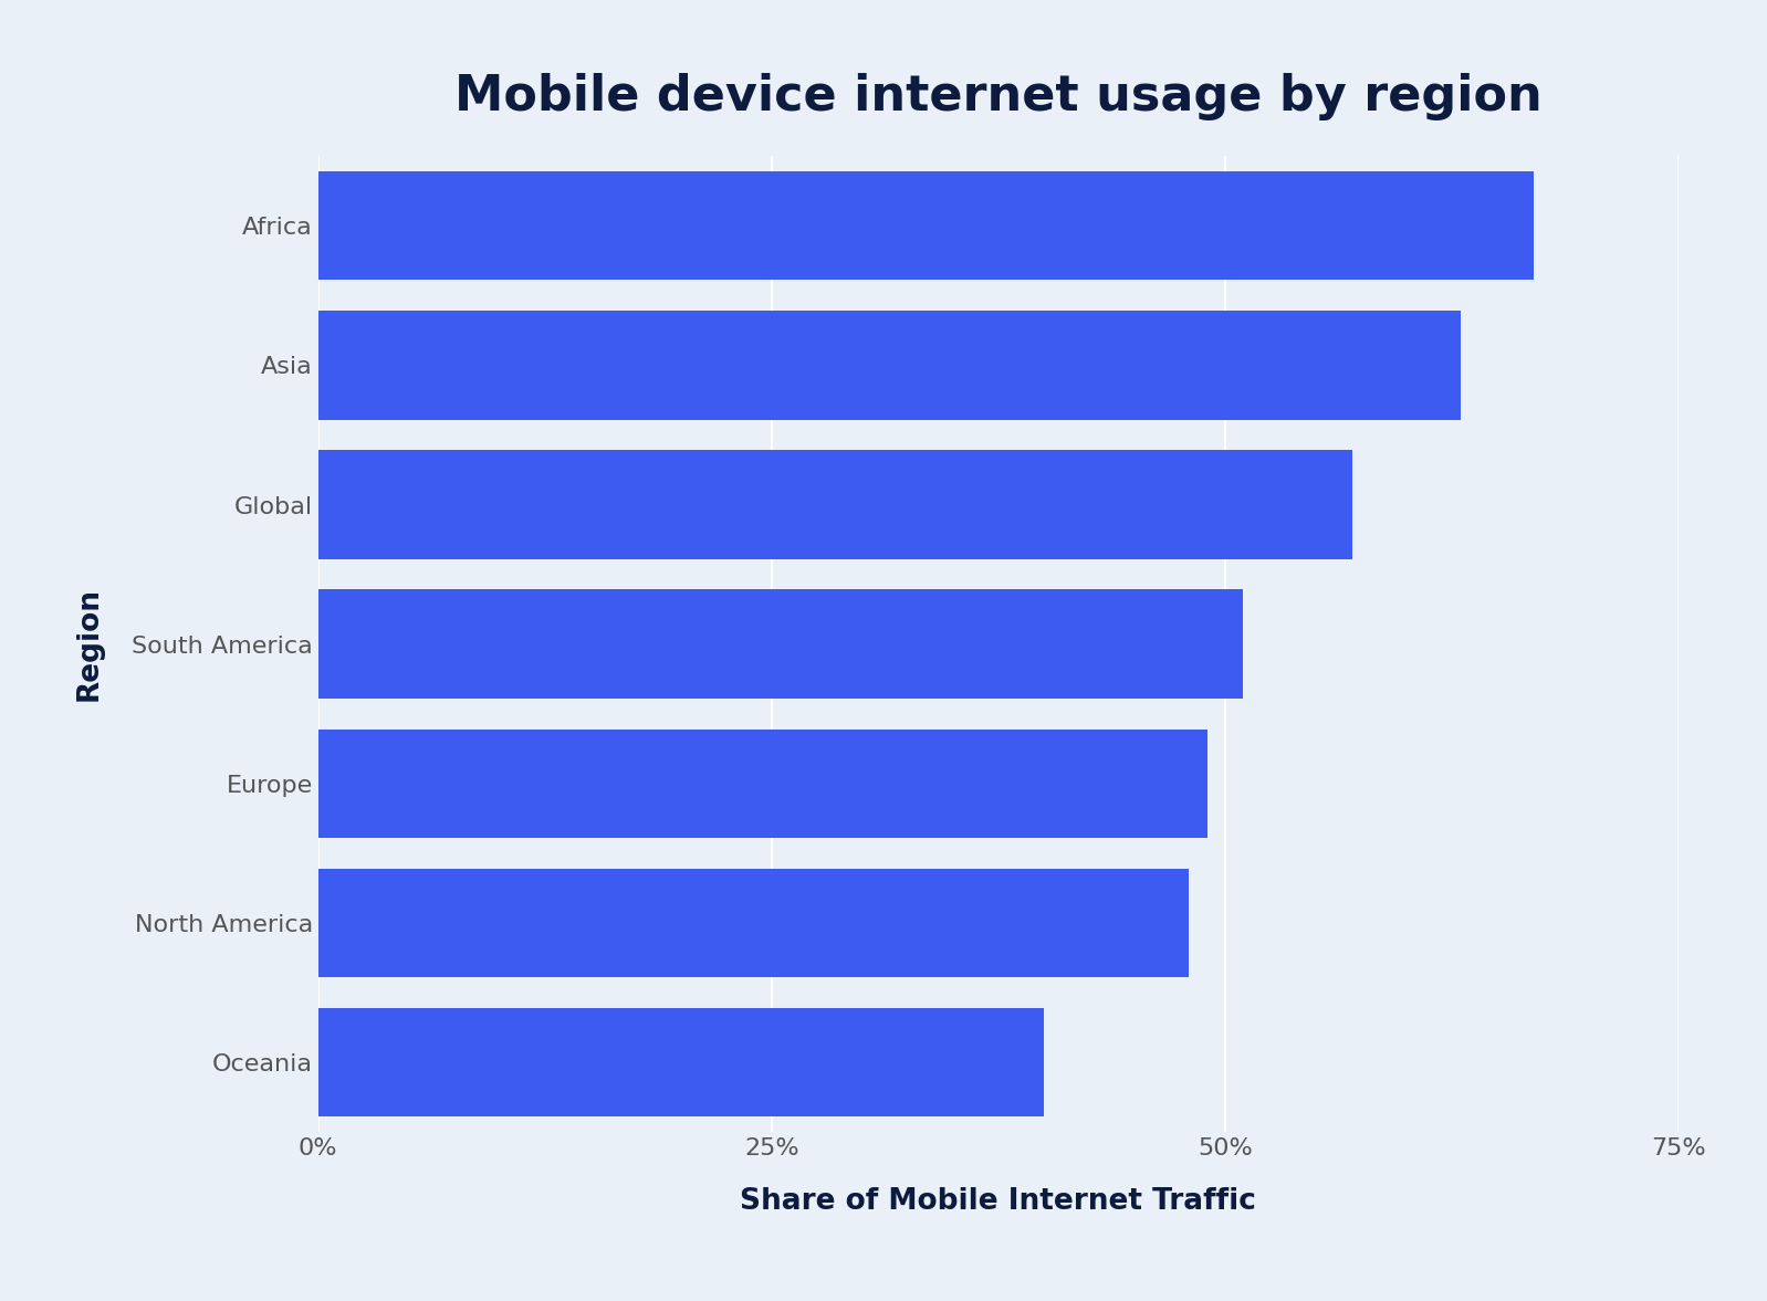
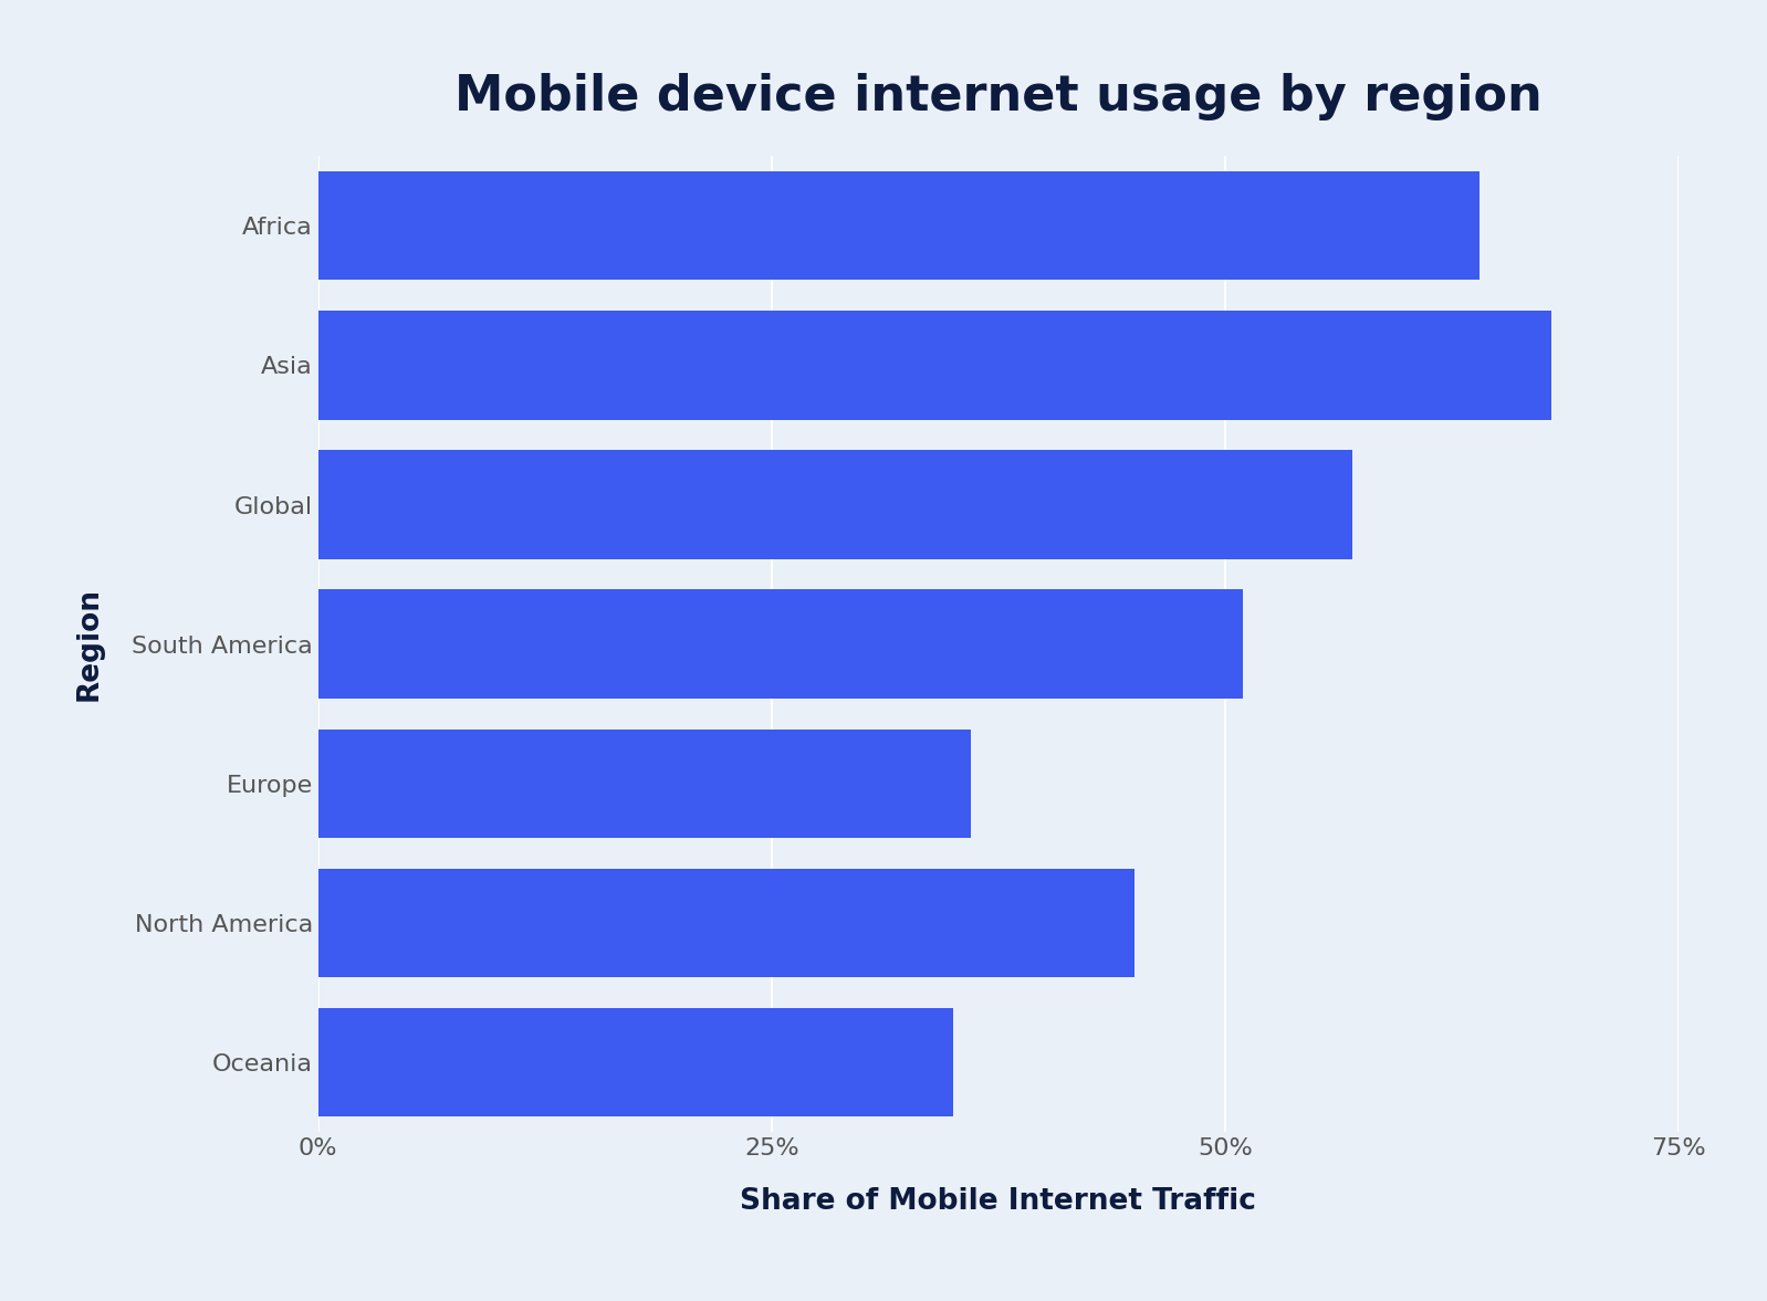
Africa: 67% -> 64%
Asia: 63% -> 68%
Europe: 49% -> 36%
North America: 48% -> 45%
Oceania: 40% -> 35%
